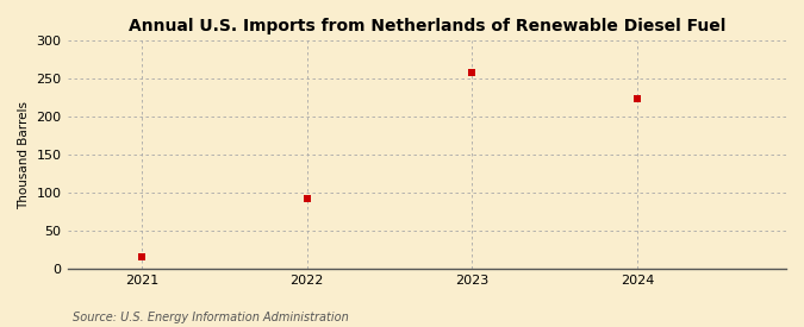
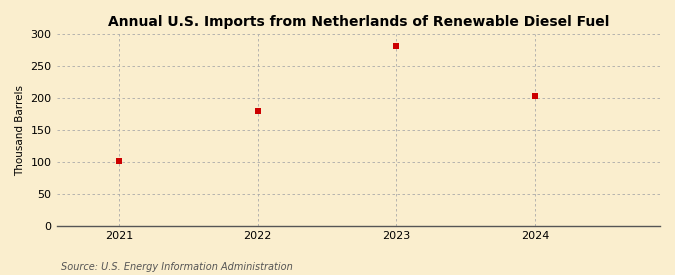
2021: 16 -> 102
2022: 93 -> 180
2023: 258 -> 282
2024: 223 -> 204
